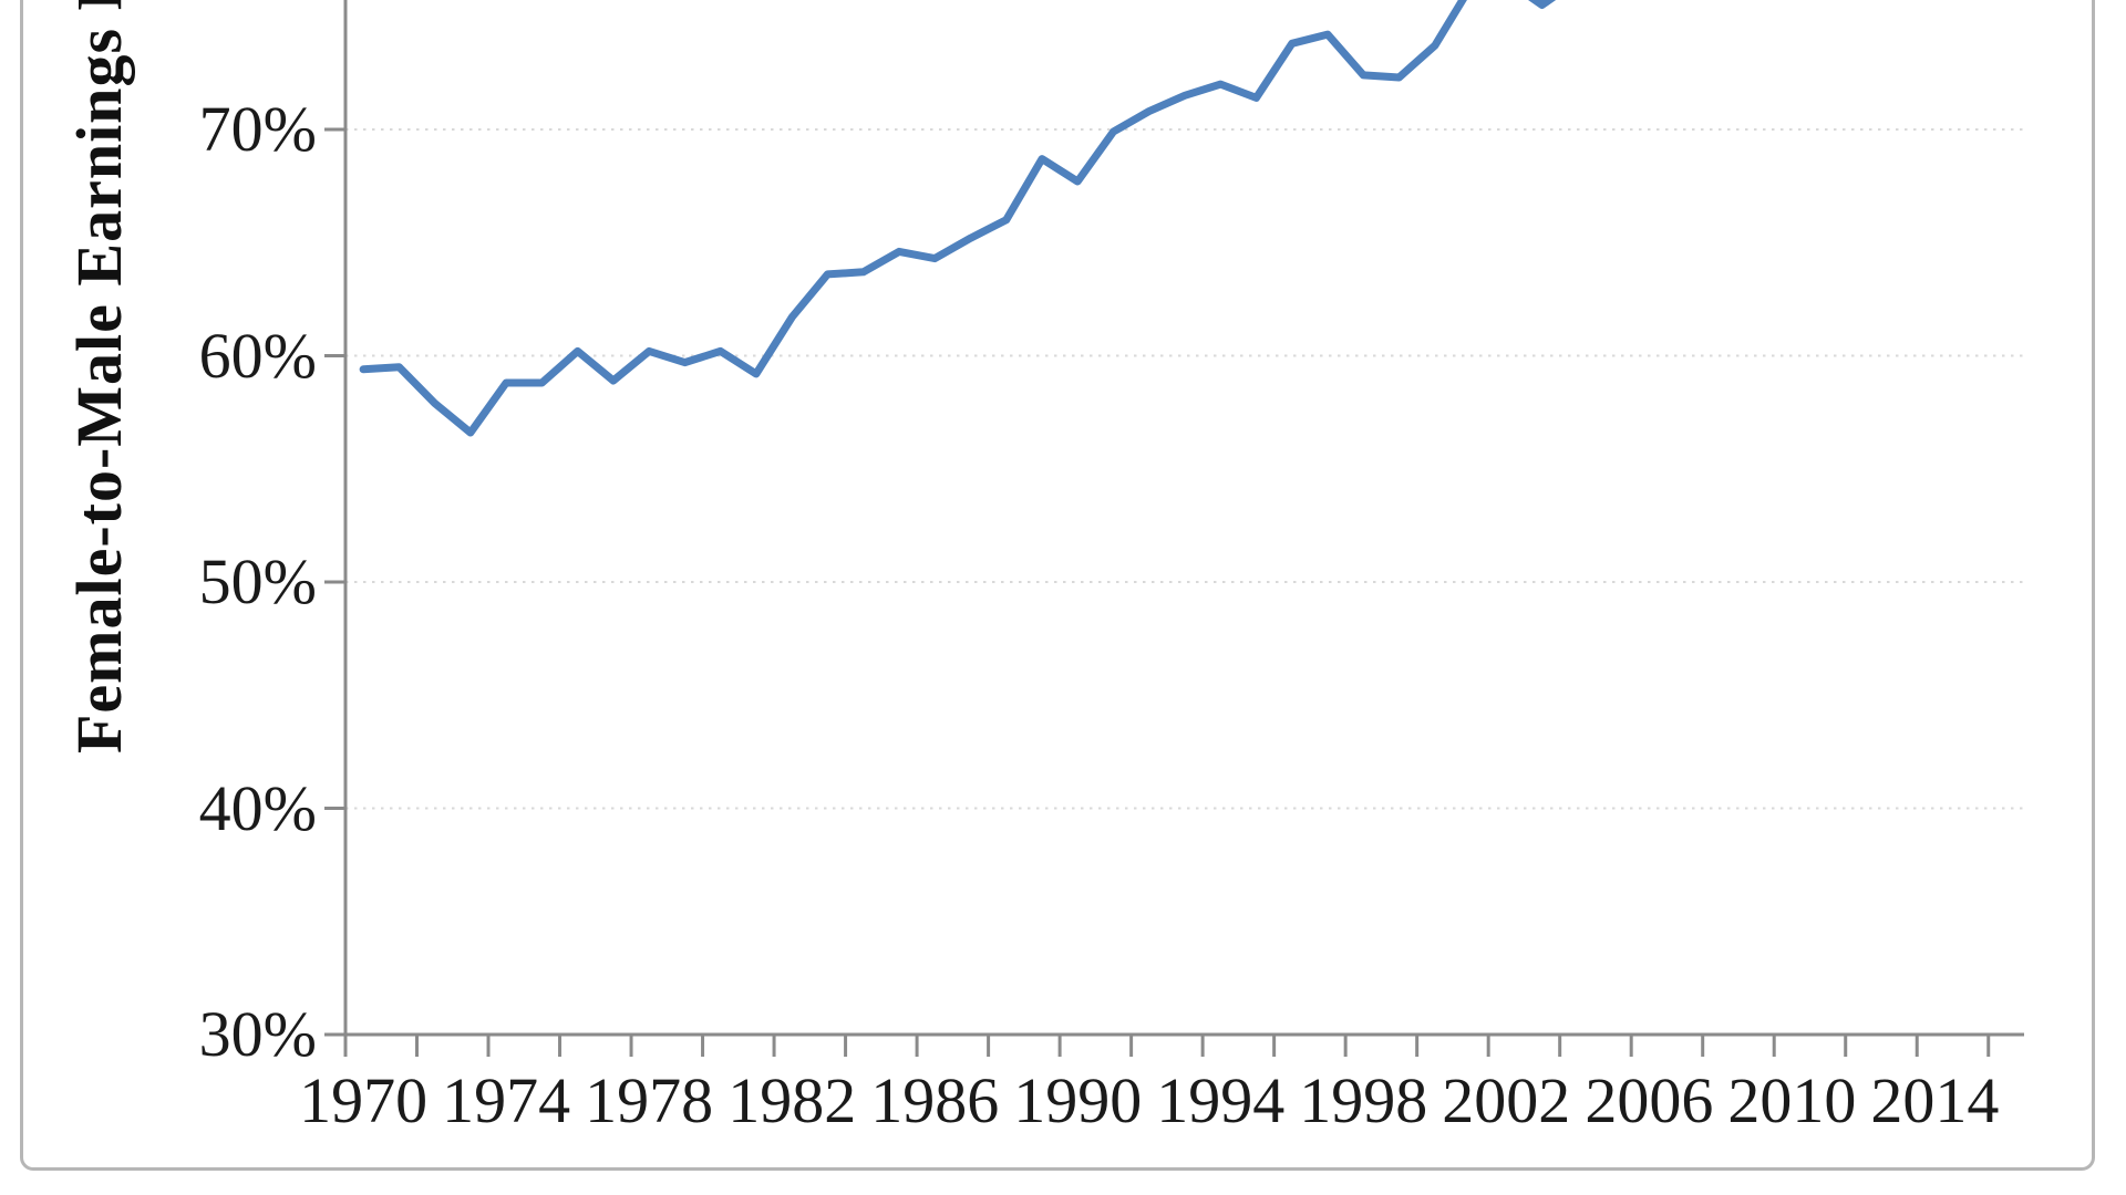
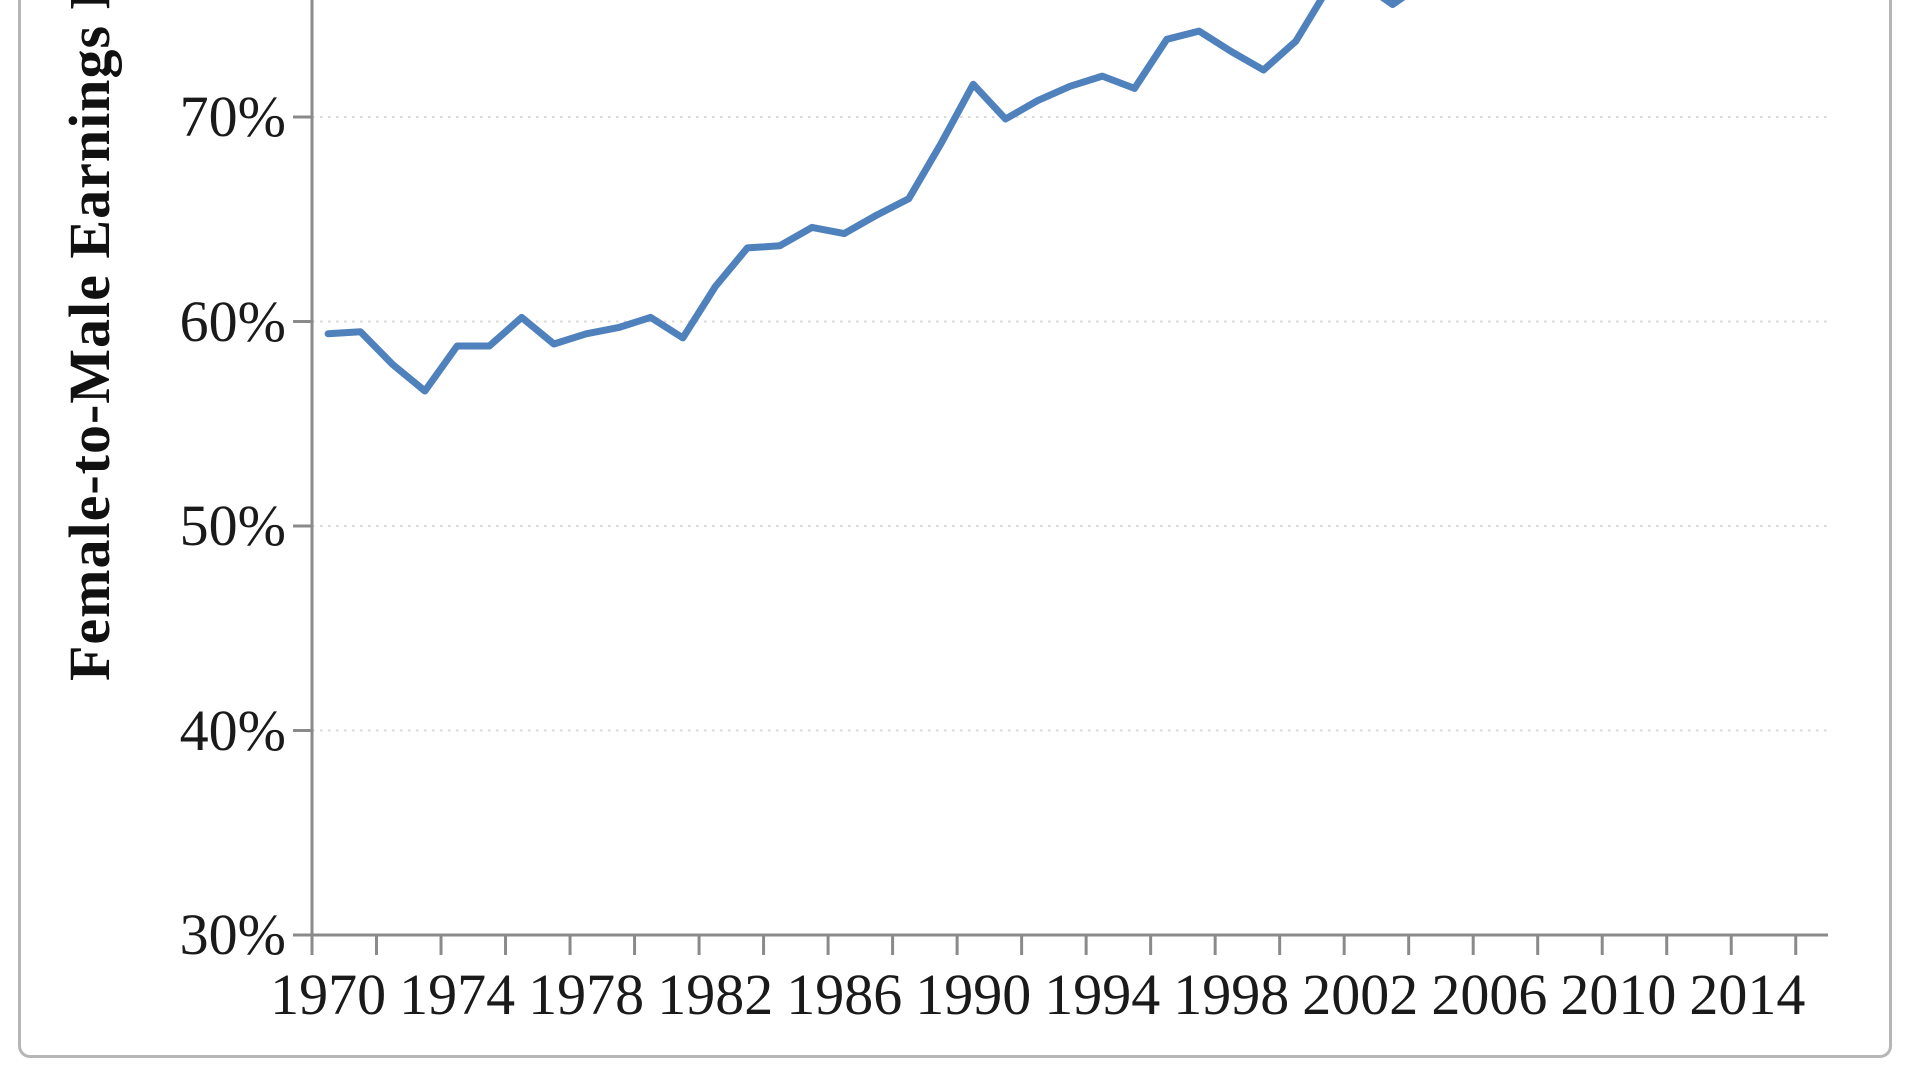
1978: 60.2% -> 59.4%
1990: 67.7% -> 71.6%
1998: 72.4% -> 73.2%
